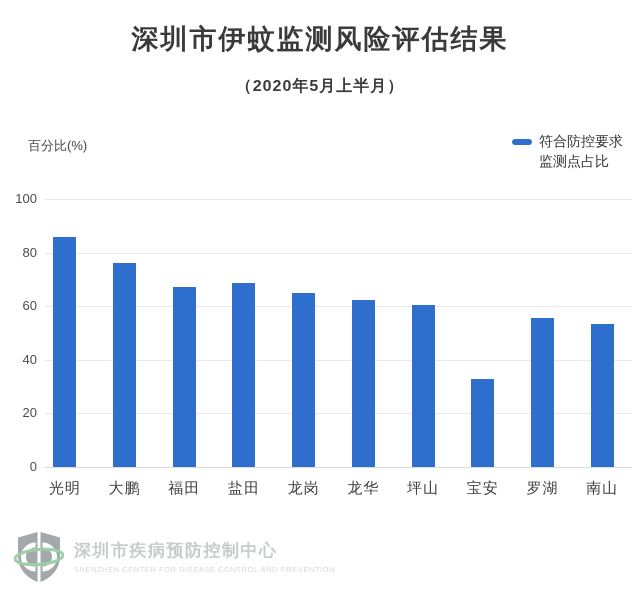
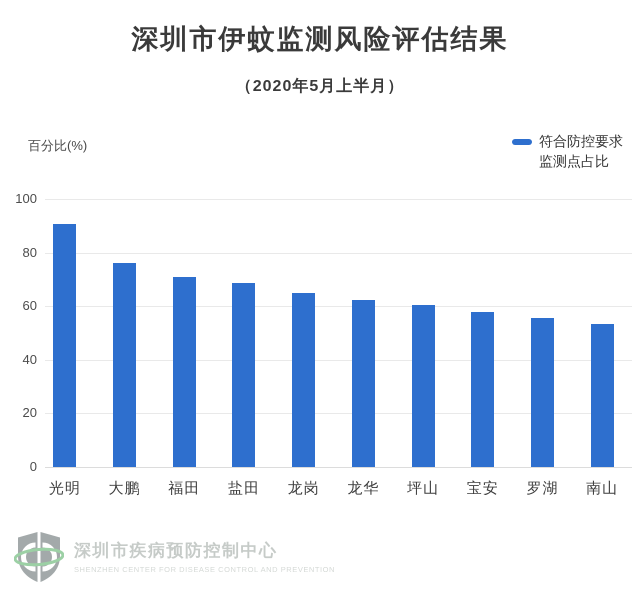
光明: 86 -> 90
福田: 67 -> 71
宝安: 33 -> 58
